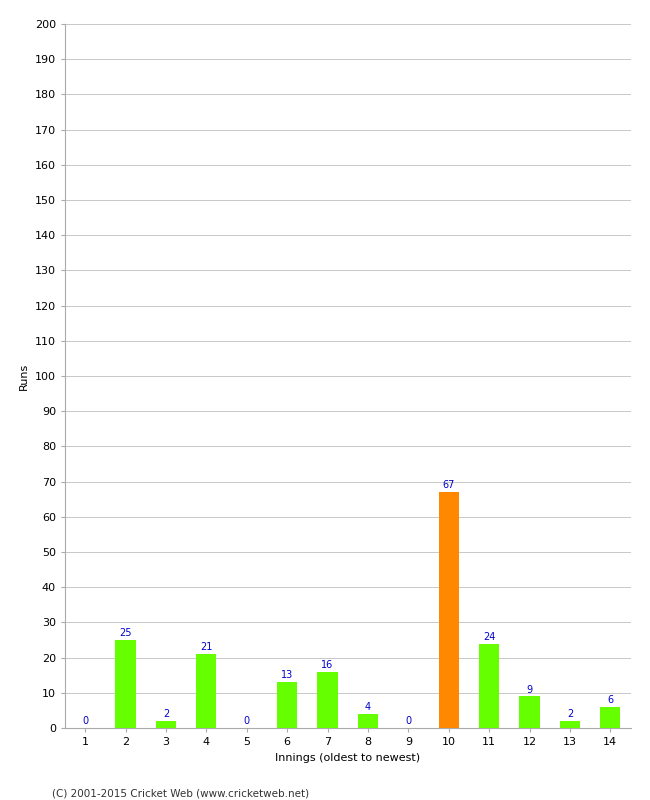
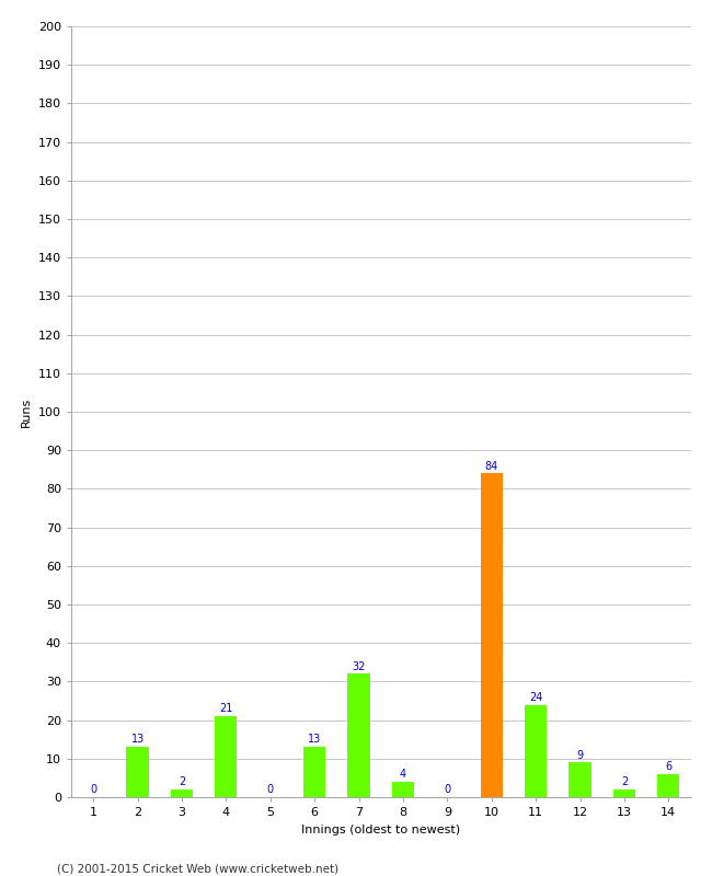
2: 25 -> 13
7: 16 -> 32
10: 67 -> 84
